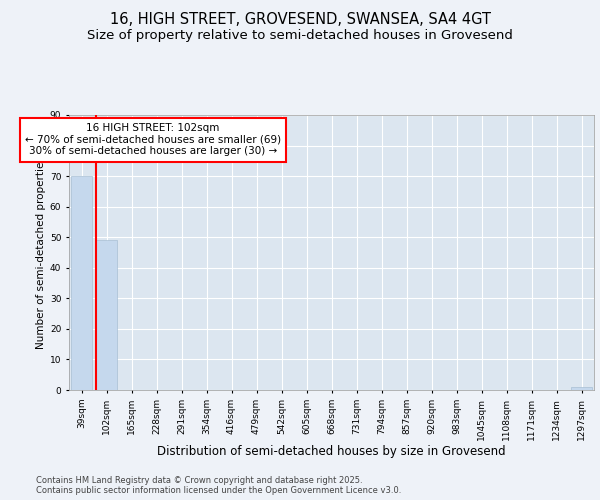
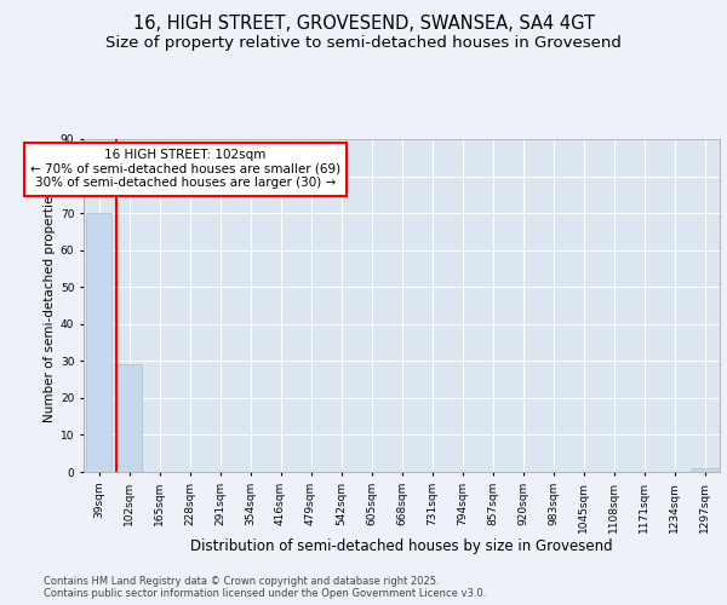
102sqm: 49 -> 29
